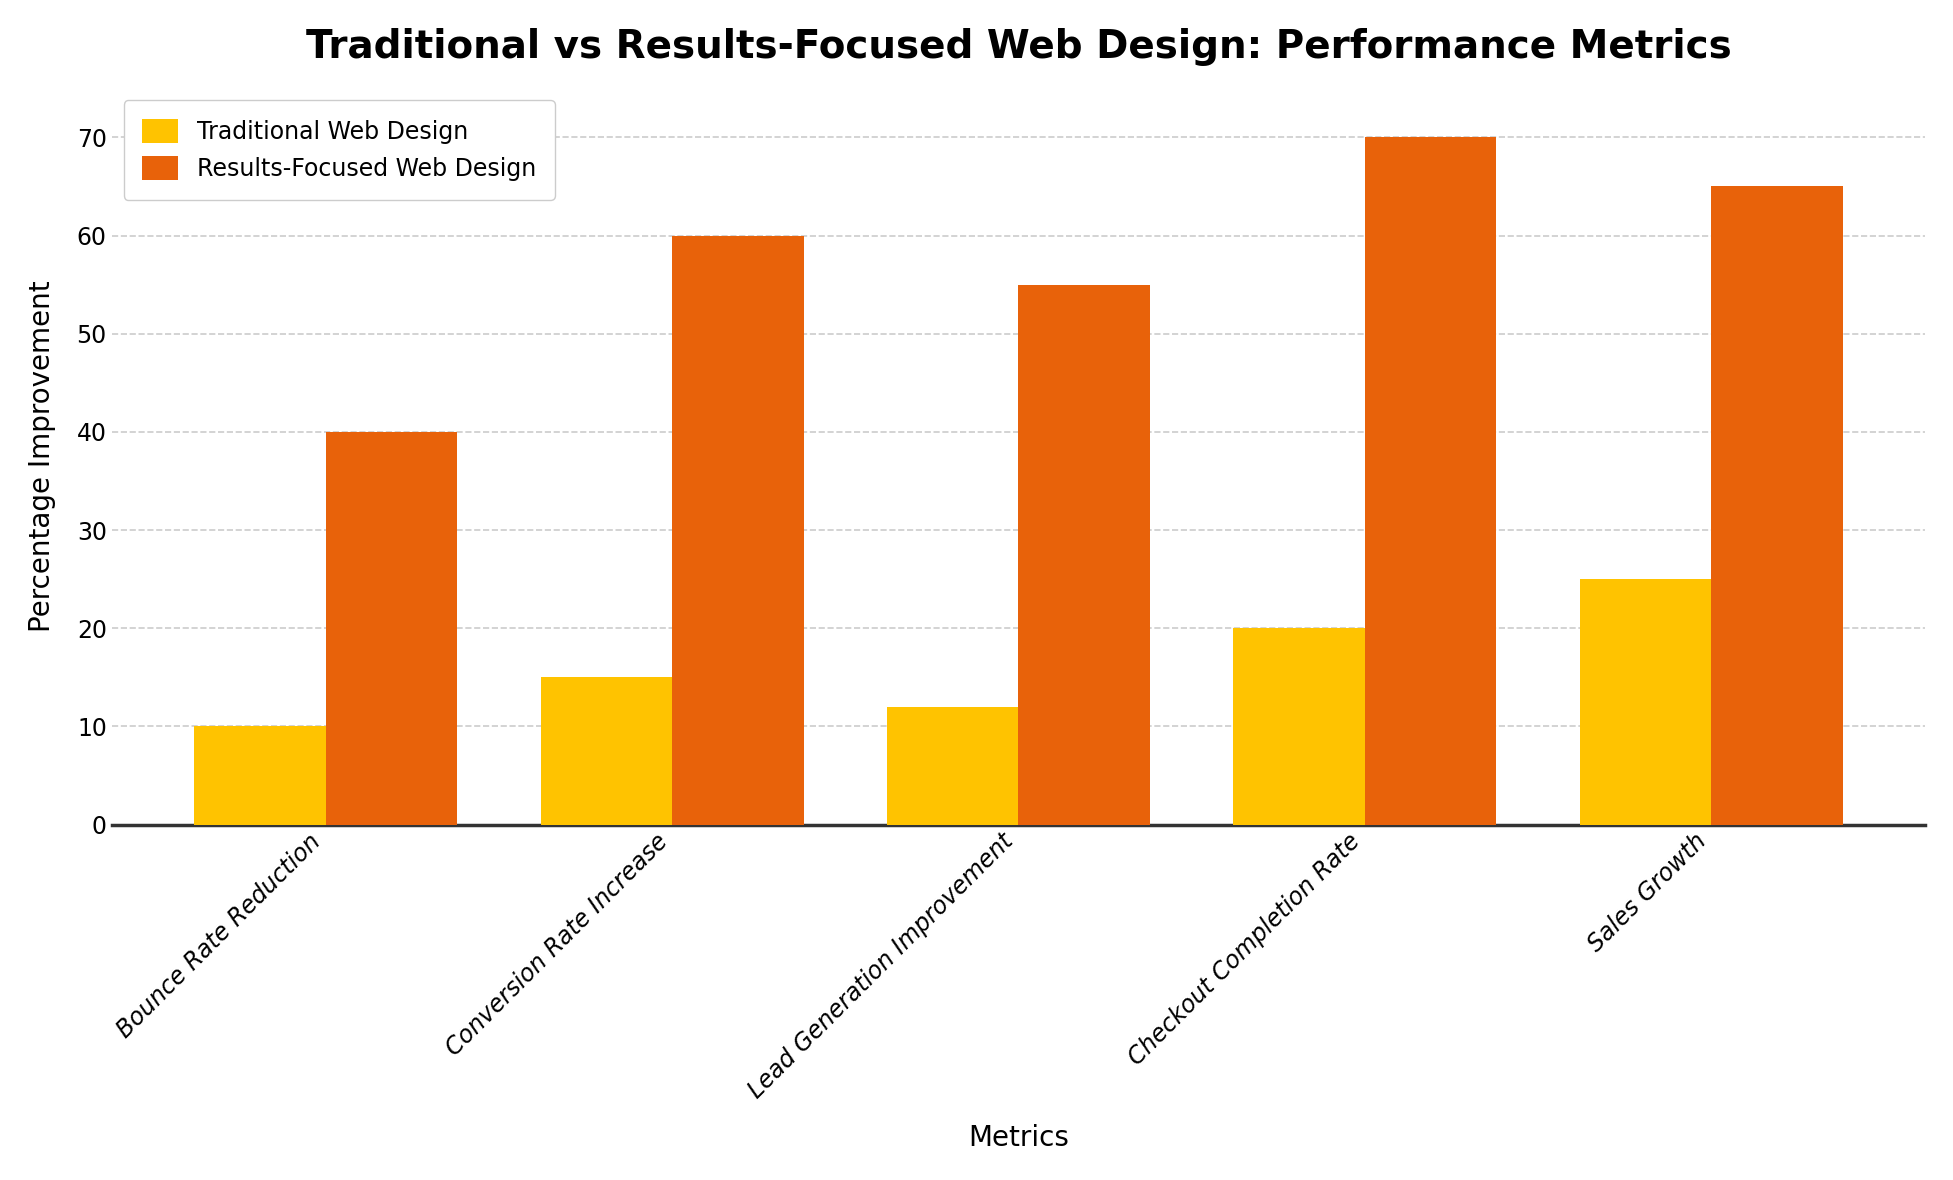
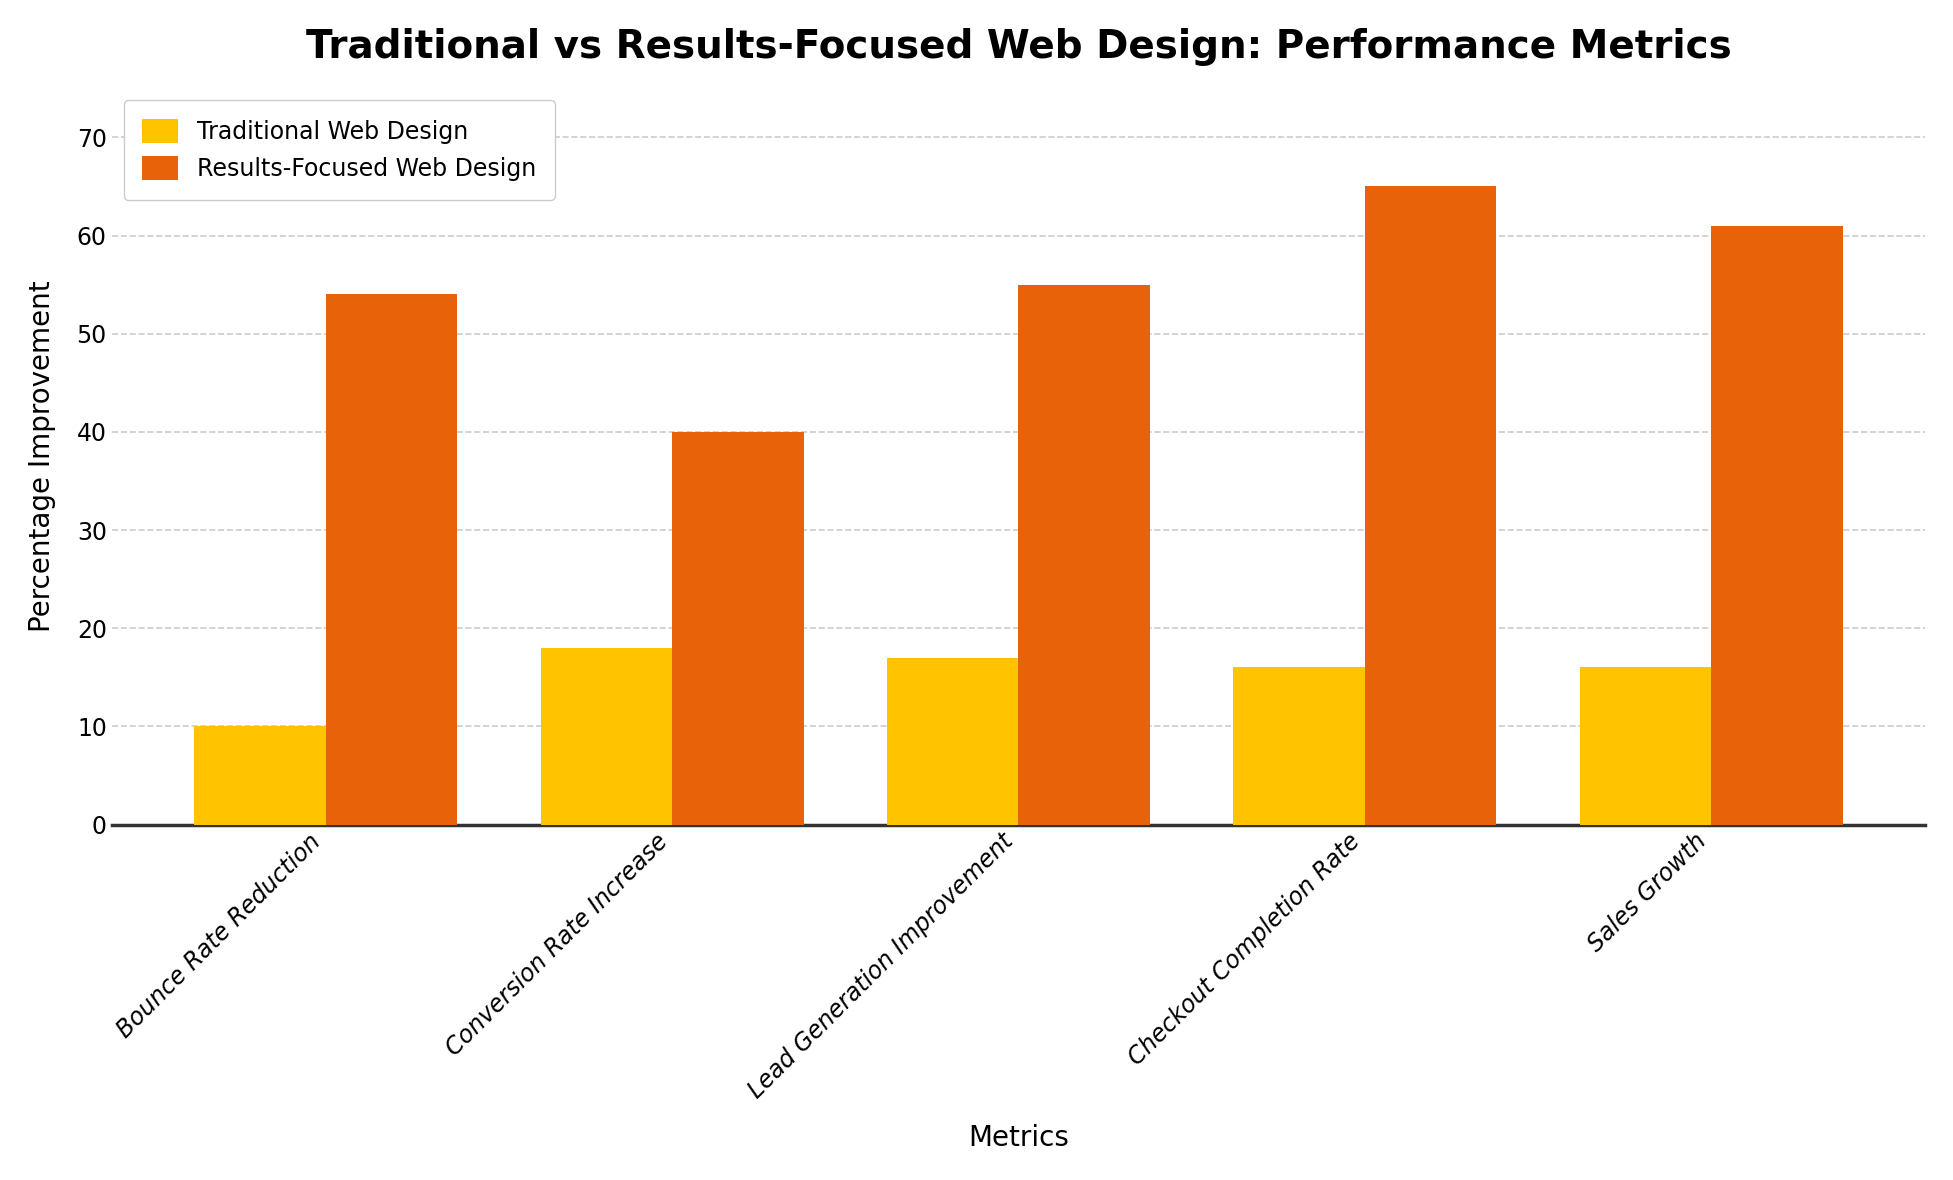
Results-Focused Web Design/Bounce Rate Reduction: 40 -> 54
Traditional Web Design/Conversion Rate Increase: 15 -> 18
Results-Focused Web Design/Conversion Rate Increase: 60 -> 40
Traditional Web Design/Lead Generation Improvement: 12 -> 17
Traditional Web Design/Checkout Completion Rate: 20 -> 16
Results-Focused Web Design/Checkout Completion Rate: 70 -> 65
Traditional Web Design/Sales Growth: 25 -> 16
Results-Focused Web Design/Sales Growth: 65 -> 61
